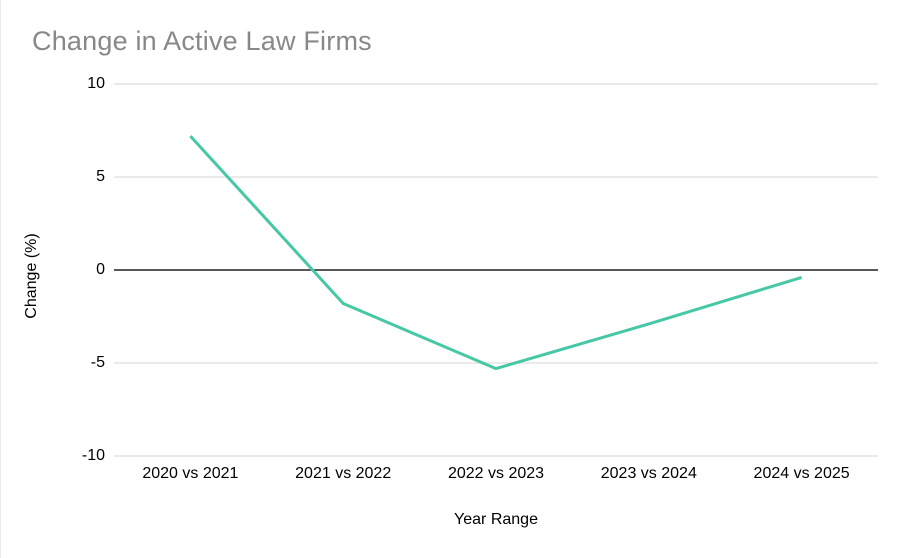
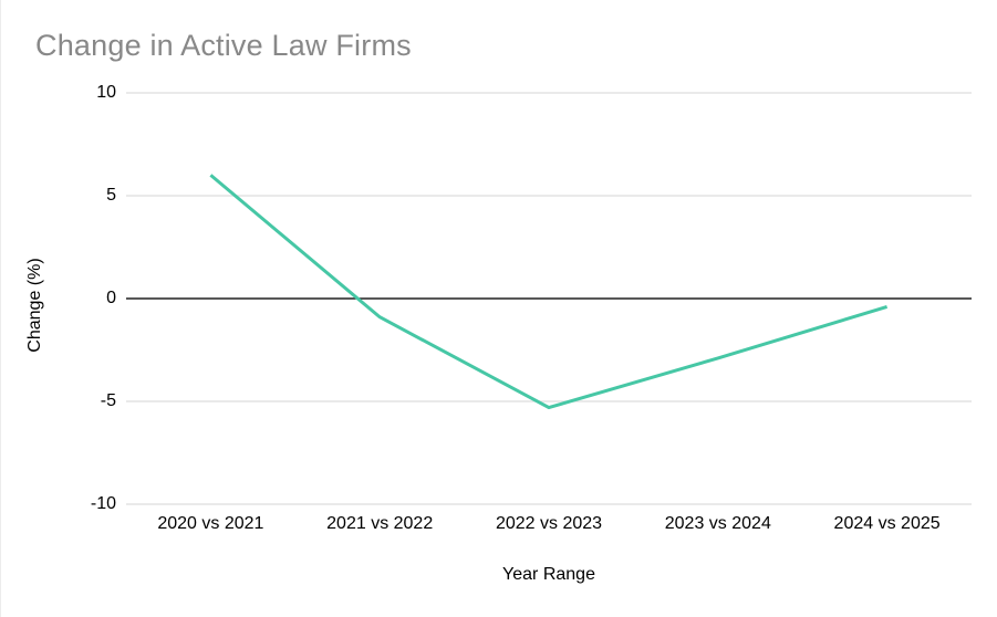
2020 vs 2021: 7.2 -> 6.0
2021 vs 2022: -1.8 -> -0.9
